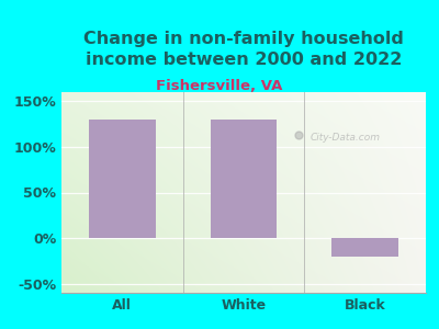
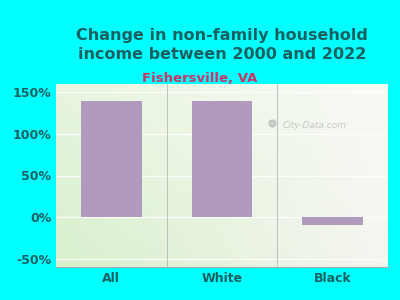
All: 130% -> 140%
White: 130% -> 140%
Black: -20% -> -10%
